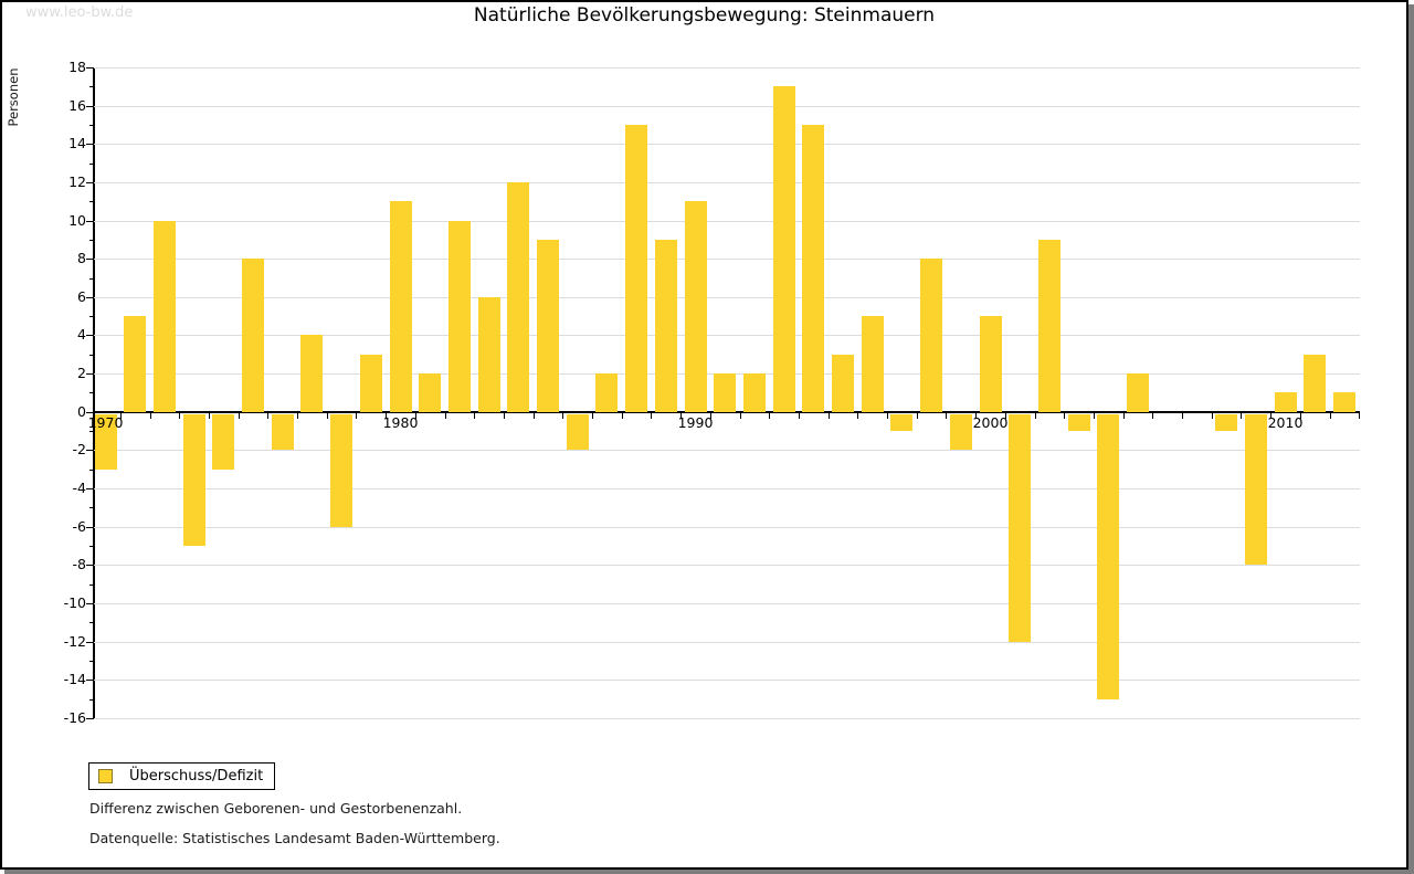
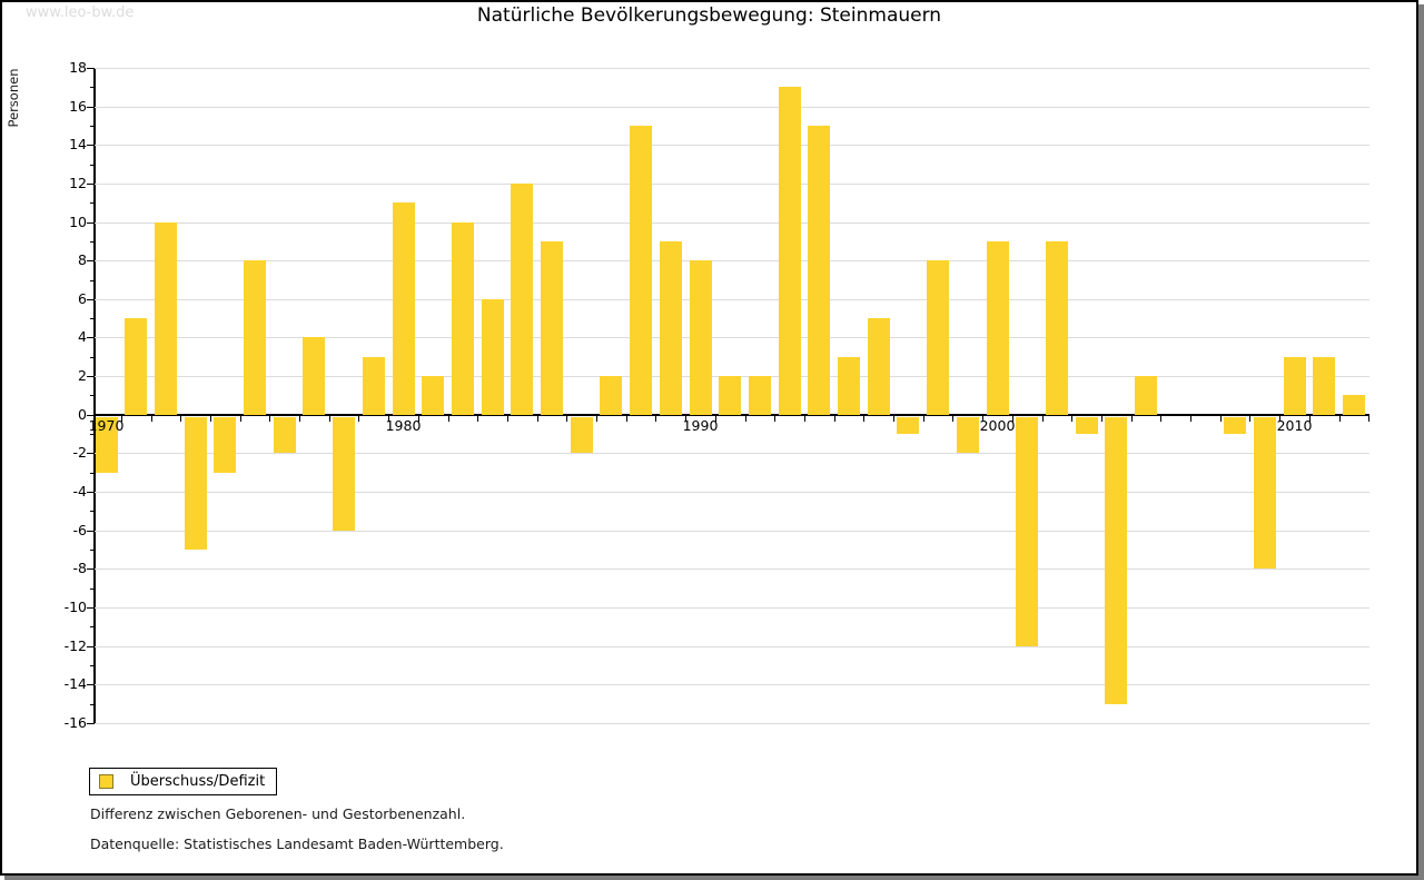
1990: 11 -> 8
2000: 5 -> 9
2010: 1 -> 3
